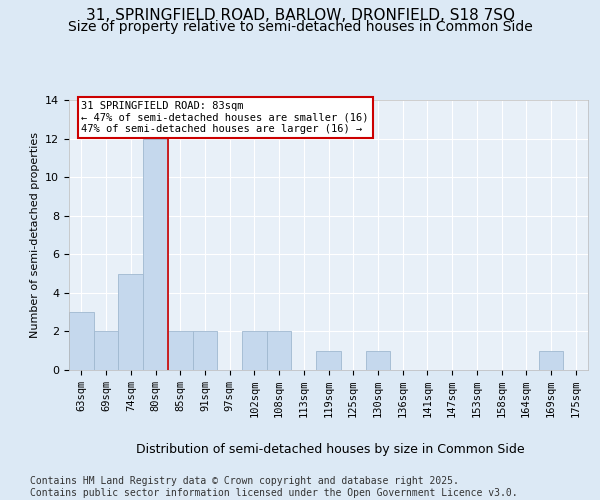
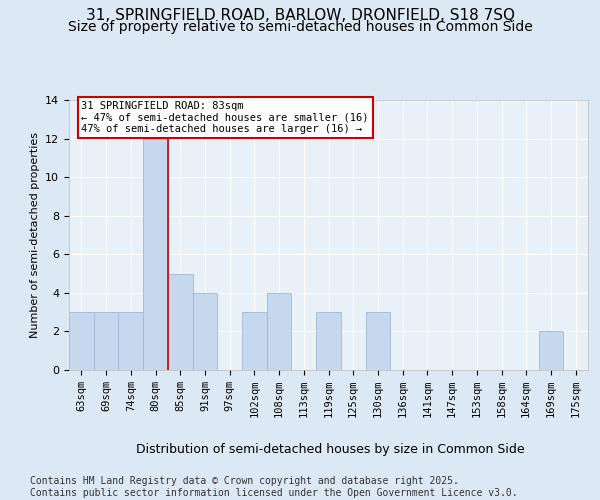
69sqm: 2 -> 3
74sqm: 5 -> 3
85sqm: 2 -> 5
91sqm: 2 -> 4
102sqm: 2 -> 3
108sqm: 2 -> 4
119sqm: 1 -> 3
130sqm: 1 -> 3
169sqm: 1 -> 2
